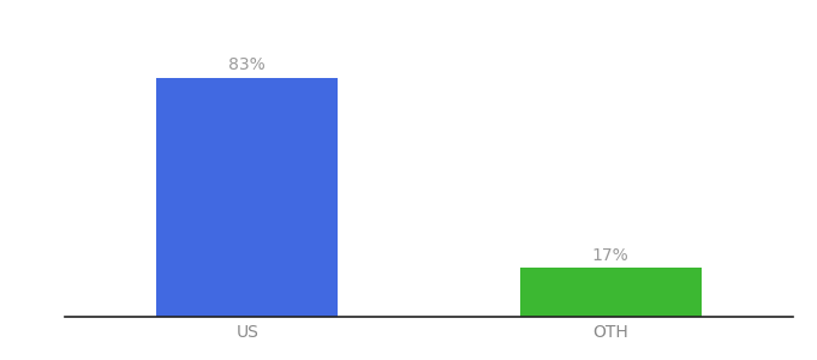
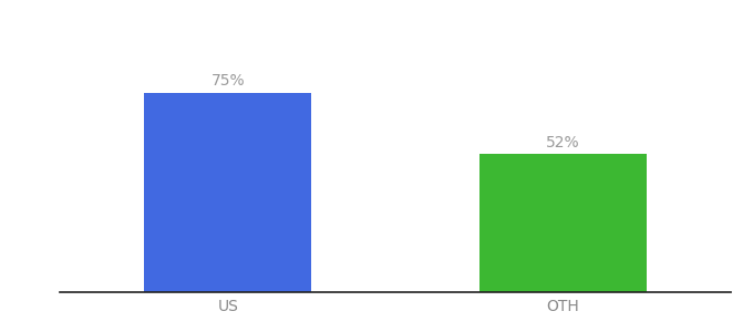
US: 83% -> 75%
OTH: 17% -> 52%
